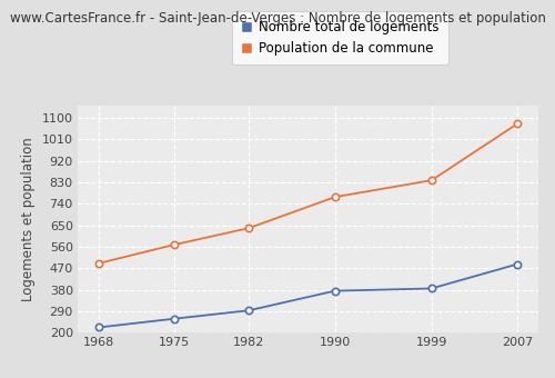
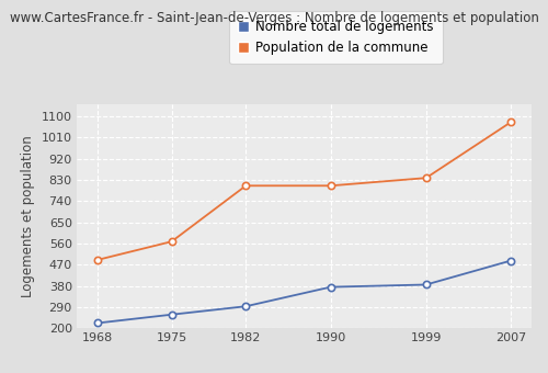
Population de la commune/1982: 638 -> 805
Population de la commune/1990: 768 -> 805
